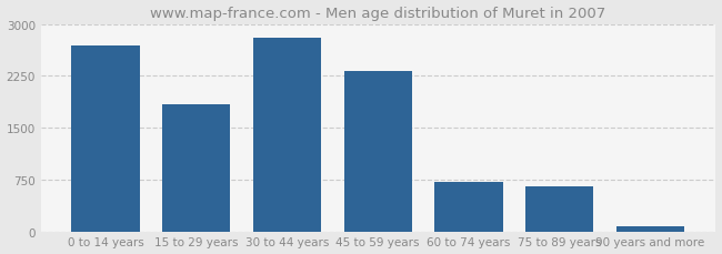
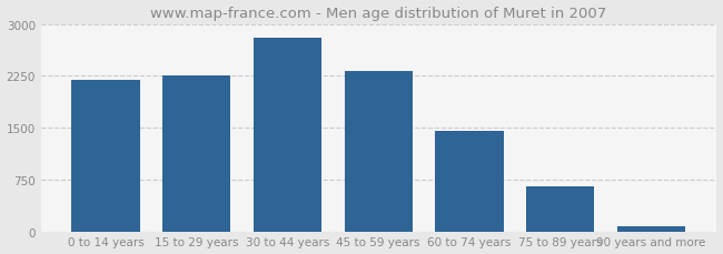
0 to 14 years: 2680 -> 2200
15 to 29 years: 1840 -> 2260
60 to 74 years: 720 -> 1450
